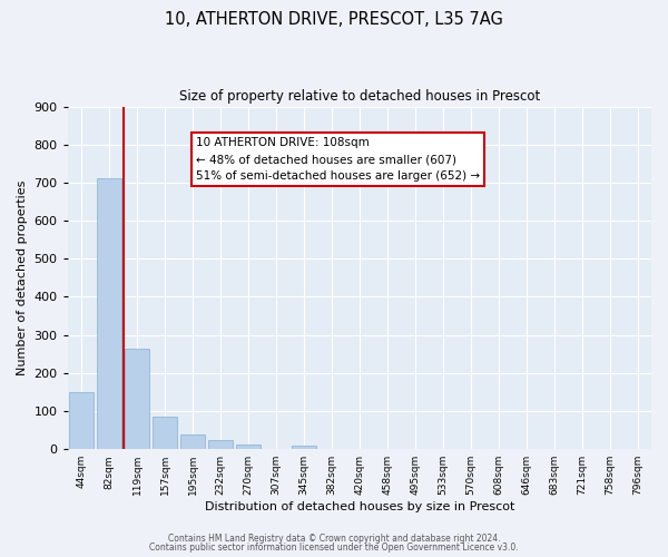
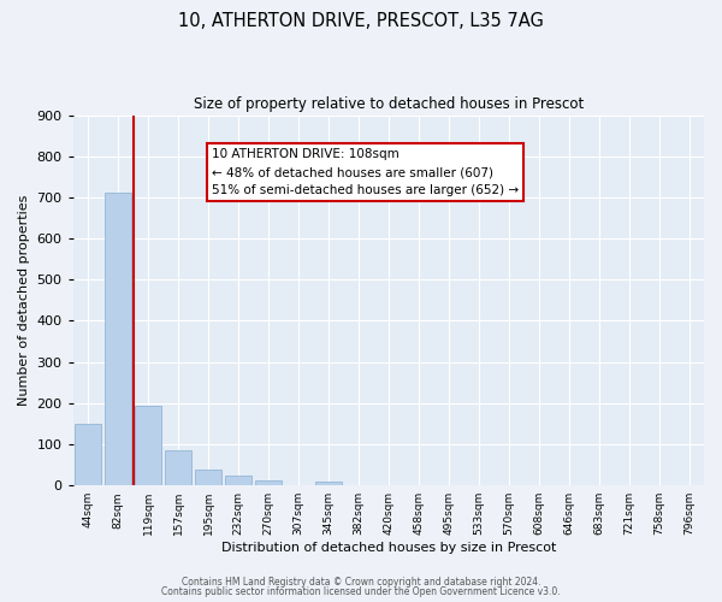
119sqm: 263 -> 195
